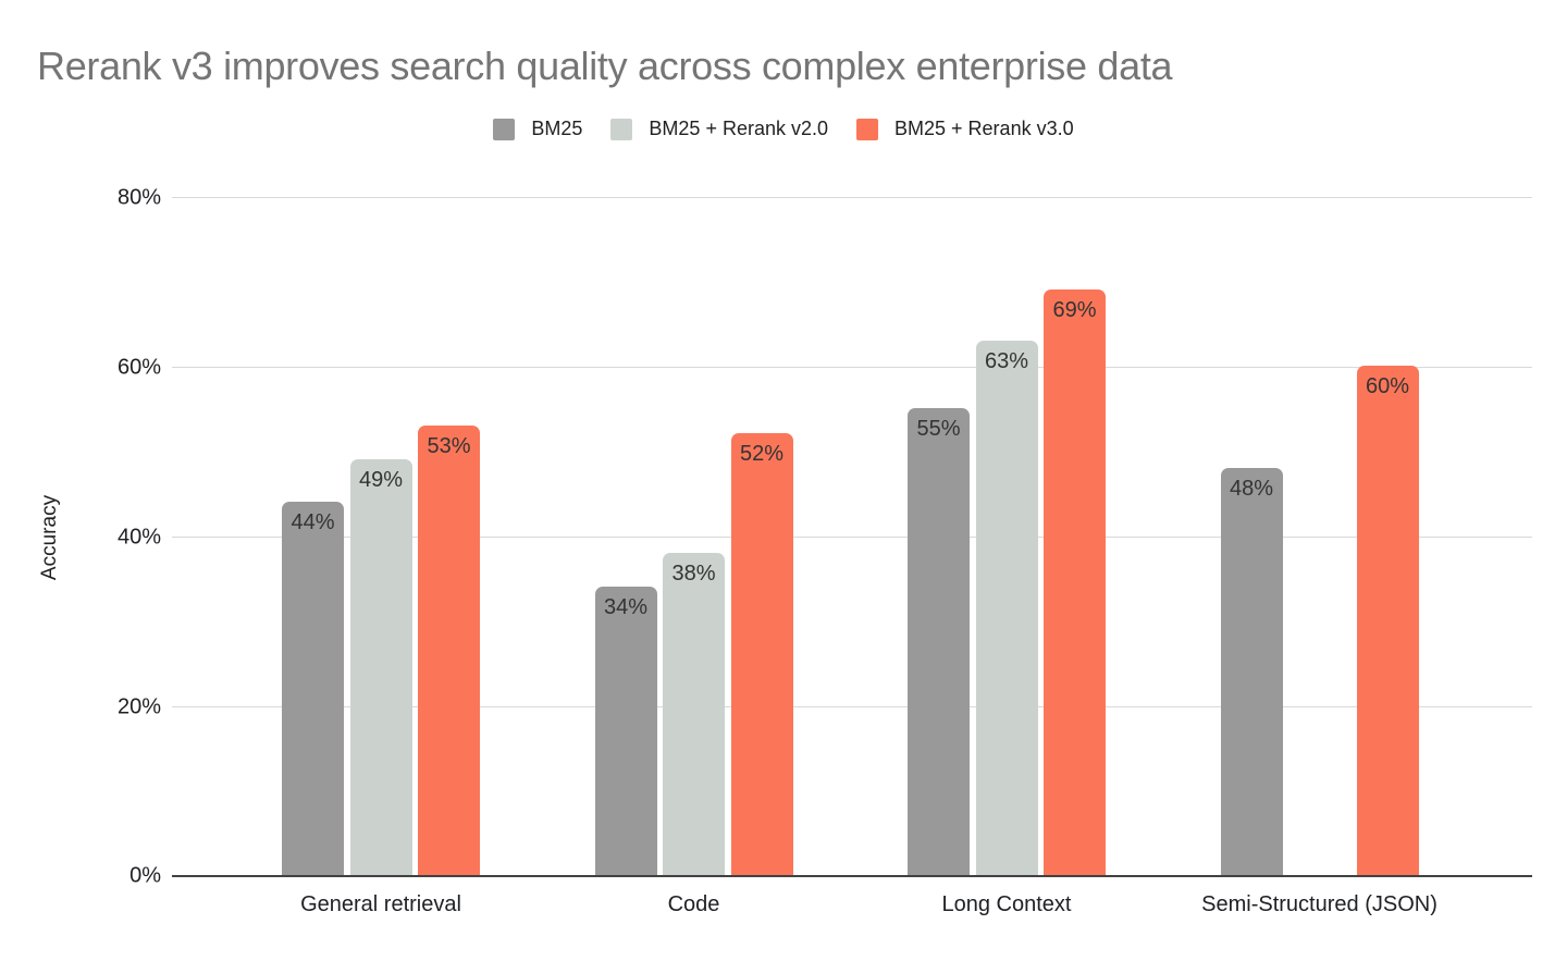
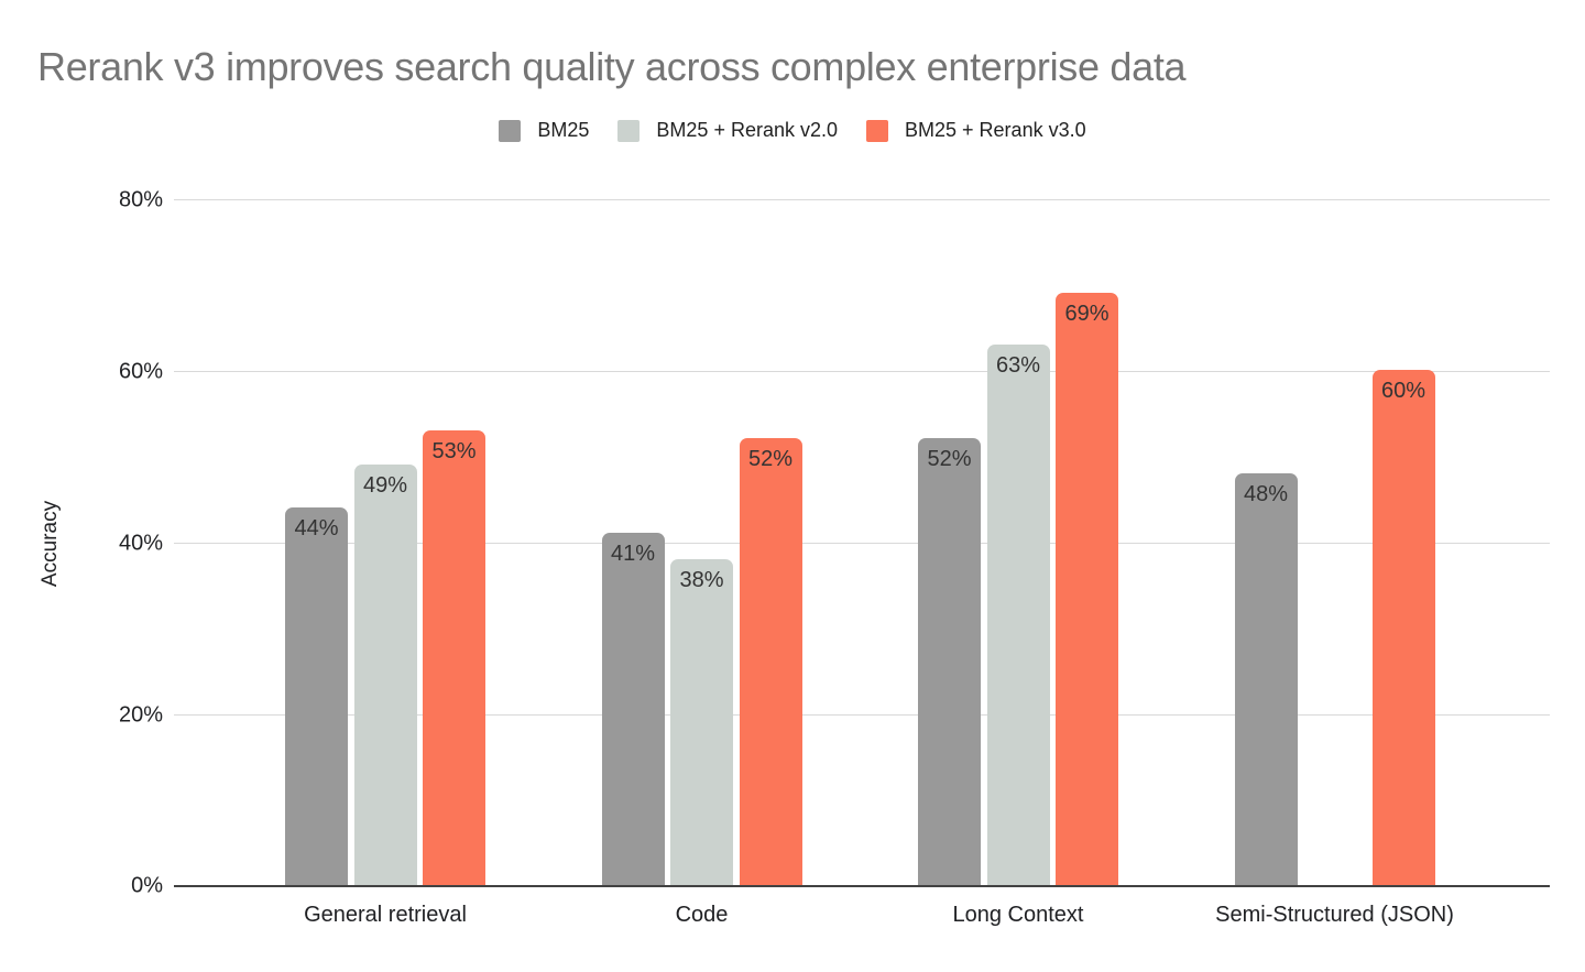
BM25/Code: 34% -> 41%
BM25/Long Context: 55% -> 52%
